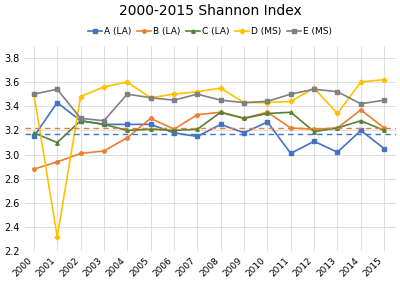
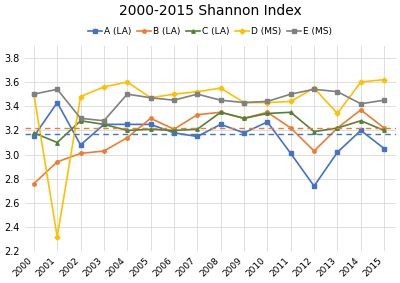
B (LA)/2000: 2.88 -> 2.76
A (LA)/2002: 3.28 -> 3.08
A (LA)/2012: 3.11 -> 2.74
B (LA)/2012: 3.21 -> 3.03
